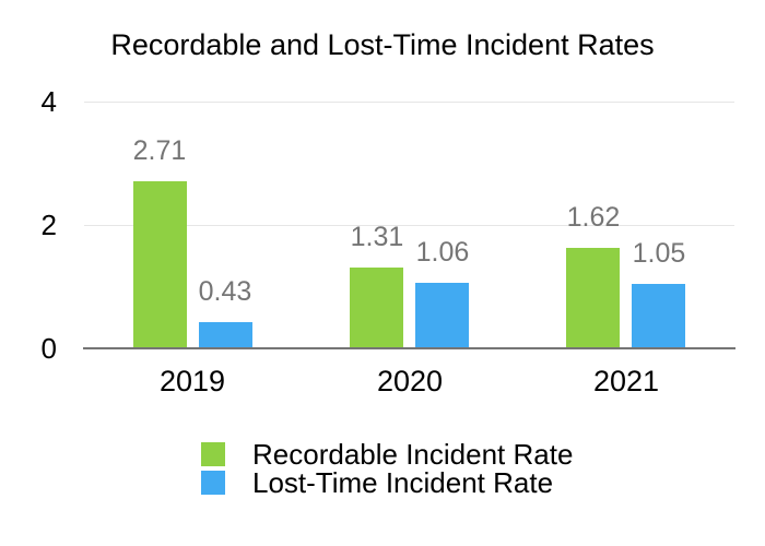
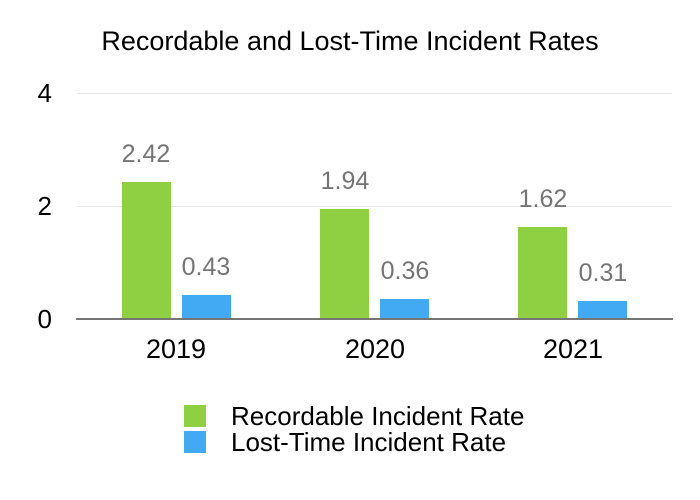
Recordable Incident Rate/2019: 2.71 -> 2.42
Recordable Incident Rate/2020: 1.31 -> 1.94
Lost-Time Incident Rate/2020: 1.06 -> 0.36
Lost-Time Incident Rate/2021: 1.05 -> 0.31
